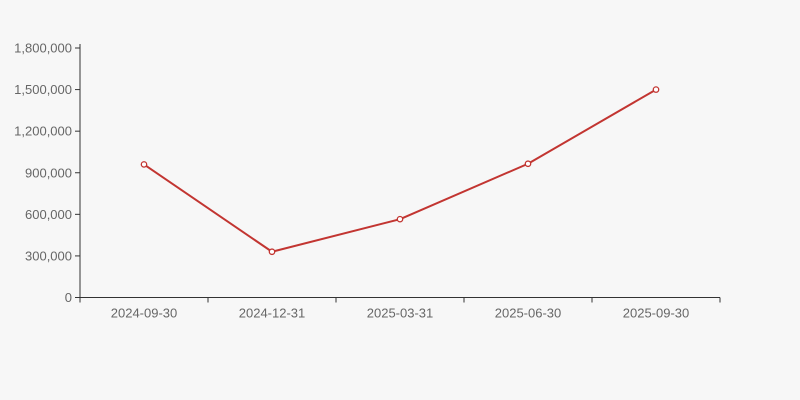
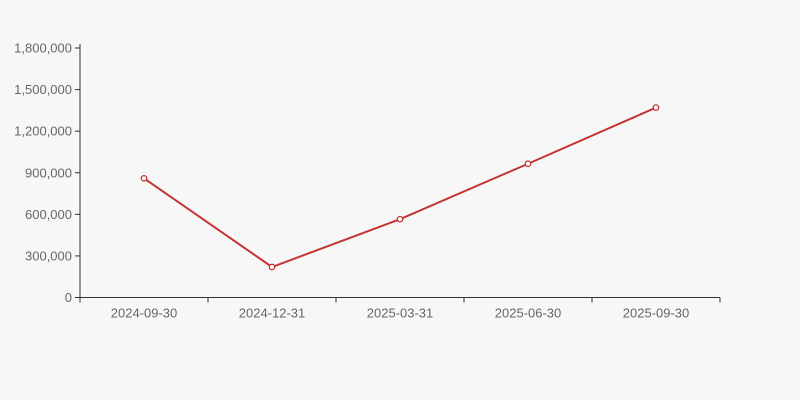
2024-09-30: 960000 -> 860000
2024-12-31: 330000 -> 220000
2025-09-30: 1500000 -> 1370000
